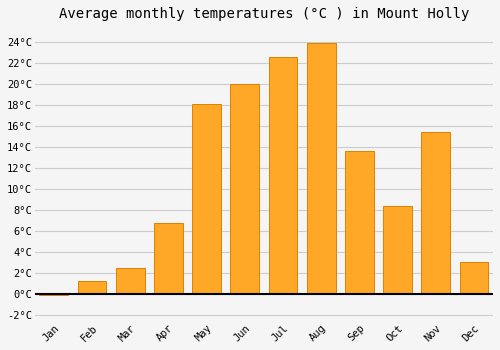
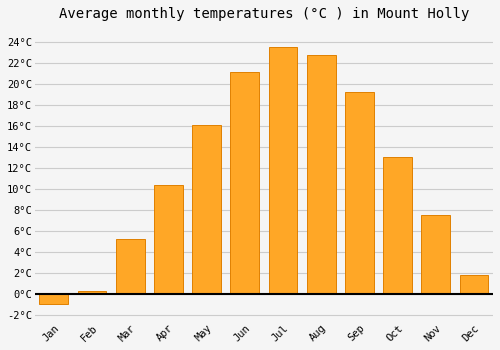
Jan: -0.1°C -> -1.0°C
Feb: 1.2°C -> 0.3°C
Mar: 2.5°C -> 5.2°C
Apr: 6.7°C -> 10.4°C
May: 18.1°C -> 16.1°C
Jun: 20.0°C -> 21.1°C
Jul: 22.6°C -> 23.5°C
Aug: 23.9°C -> 22.8°C
Sep: 13.6°C -> 19.2°C
Oct: 8.4°C -> 13.0°C
Nov: 15.4°C -> 7.5°C
Dec: 3.0°C -> 1.8°C
